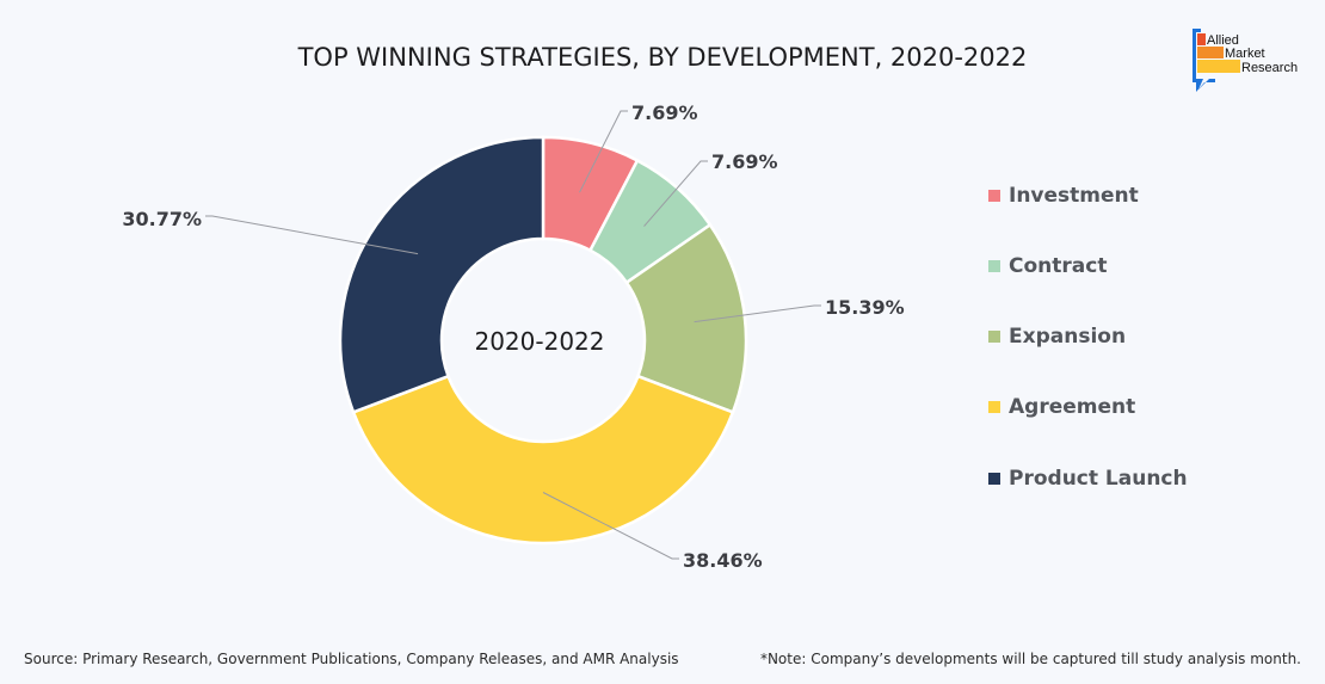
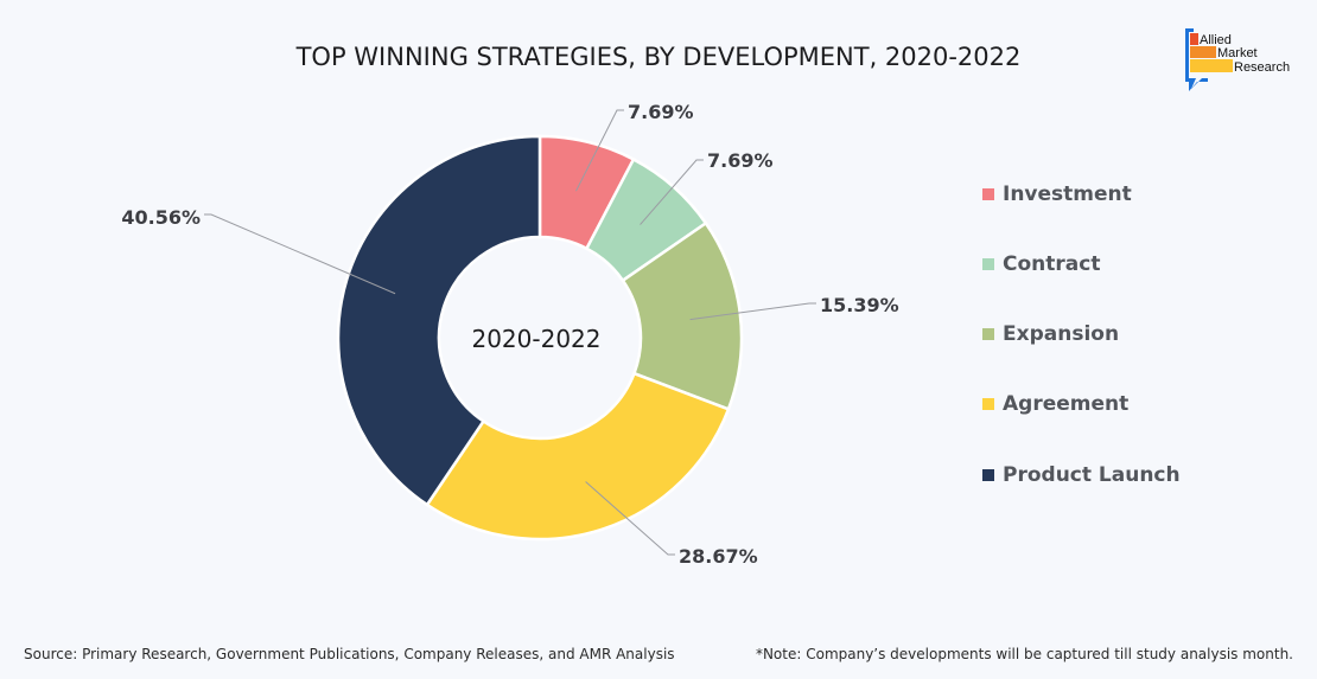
Agreement: 38.46% -> 28.67%
Product Launch: 30.77% -> 40.56%
